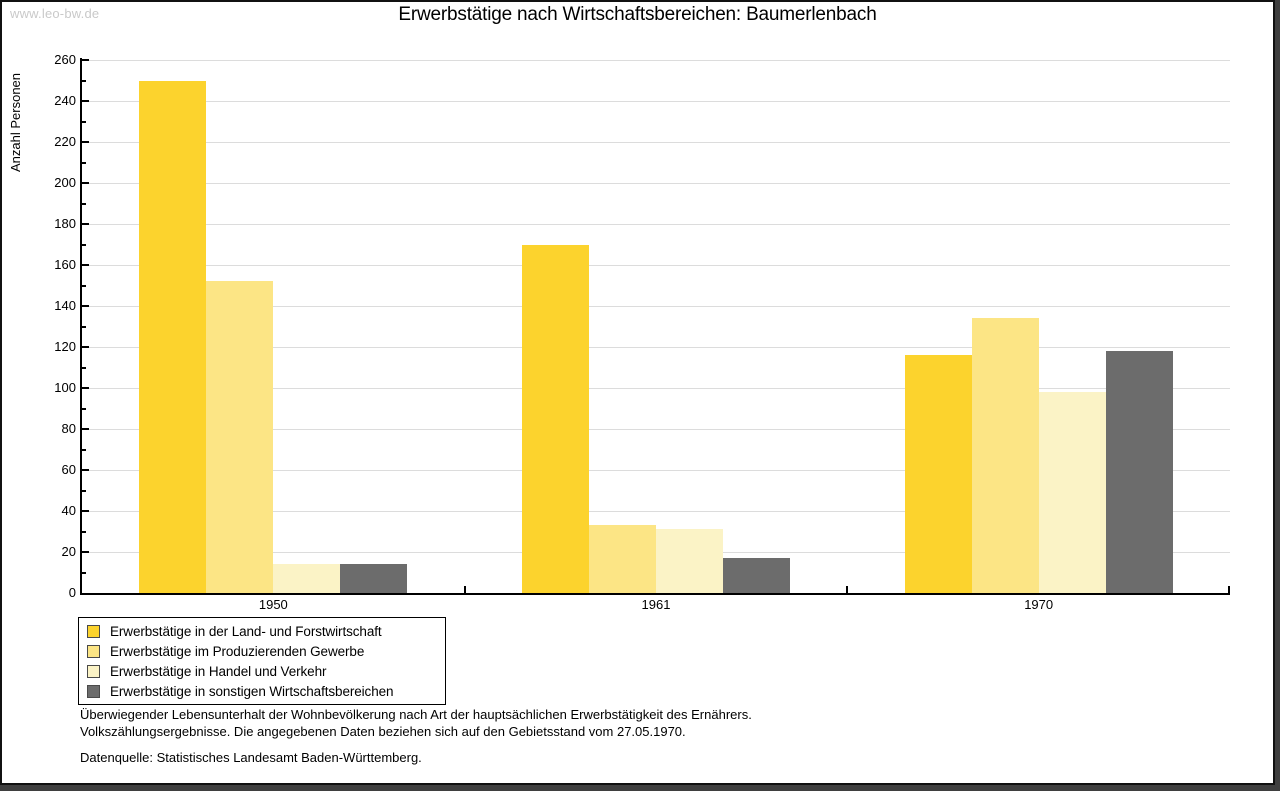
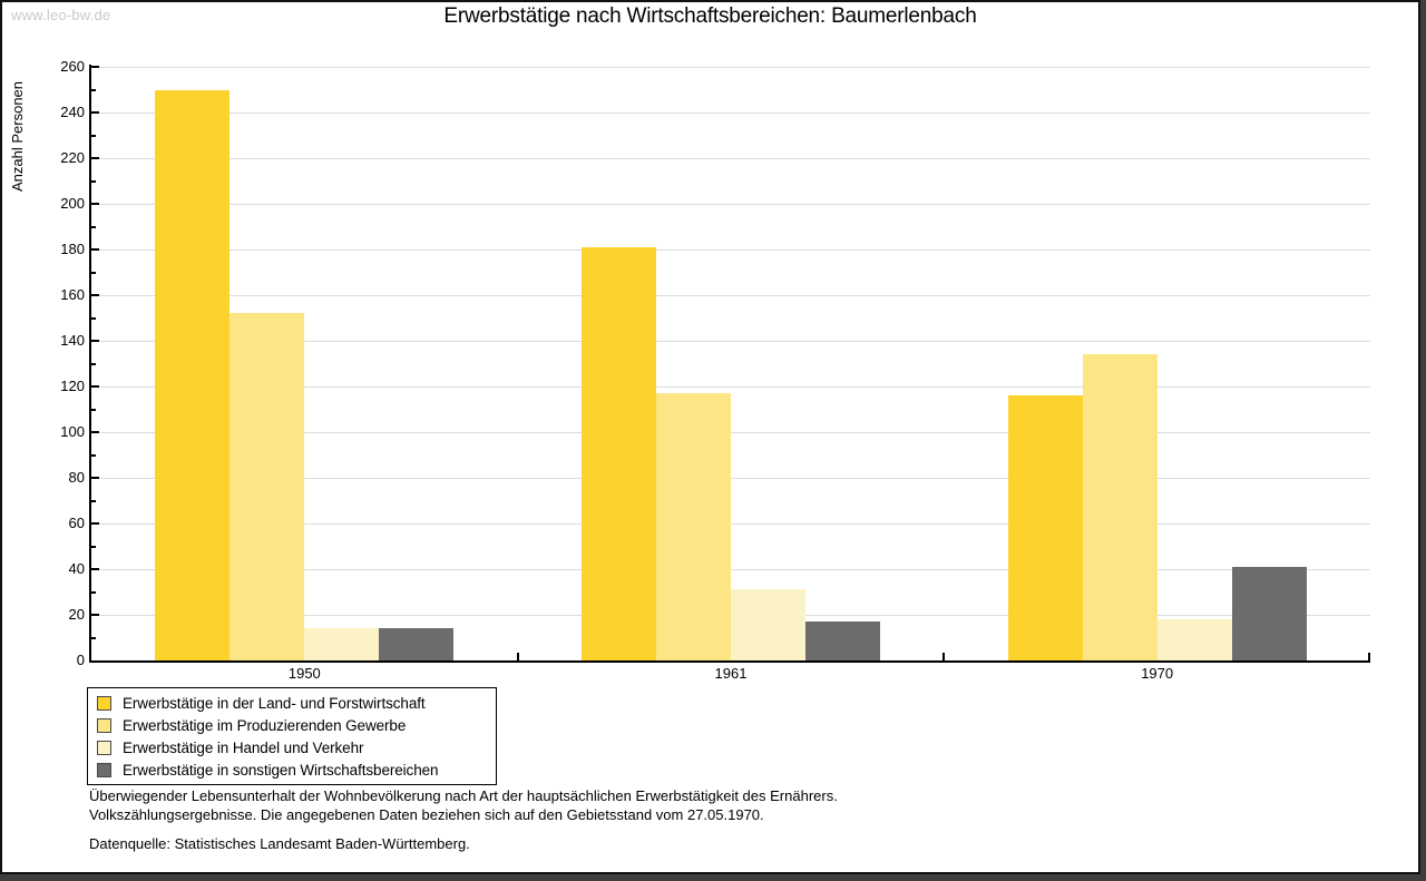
Erwerbstätige in der Land- und Forstwirtschaft/1961: 170 -> 181
Erwerbstätige im Produzierenden Gewerbe/1961: 33 -> 117
Erwerbstätige in Handel und Verkehr/1970: 98 -> 18
Erwerbstätige in sonstigen Wirtschaftsbereichen/1970: 118 -> 41
